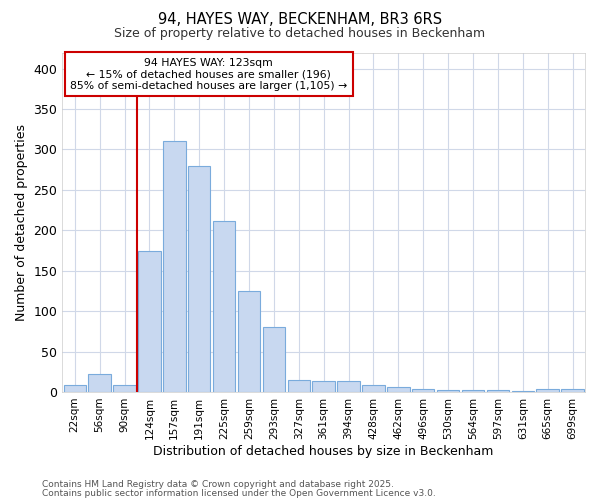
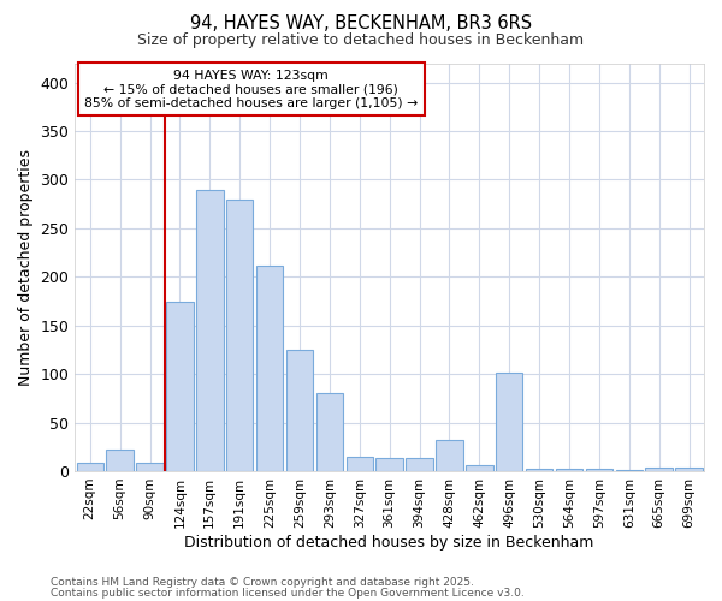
157sqm: 311 -> 290
428sqm: 9 -> 32
496sqm: 4 -> 102
